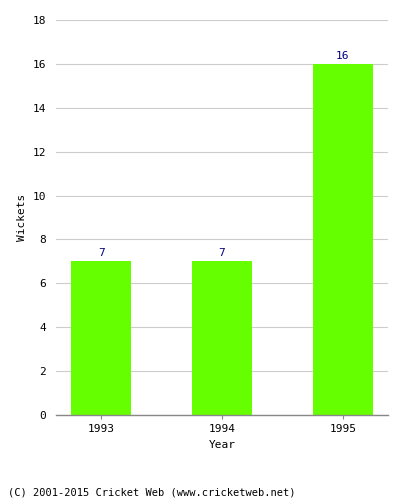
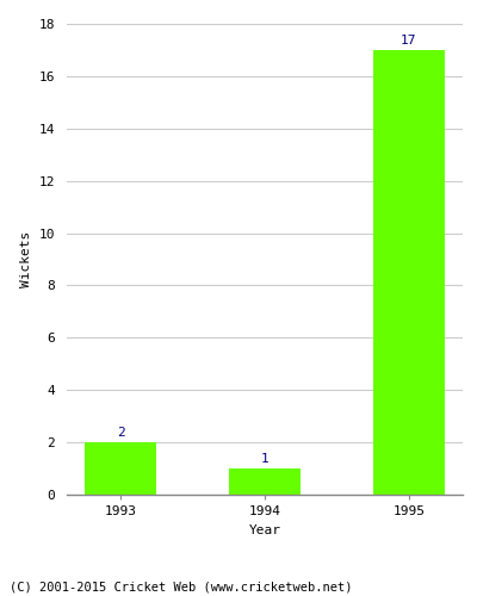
1993: 7 -> 2
1994: 7 -> 1
1995: 16 -> 17
